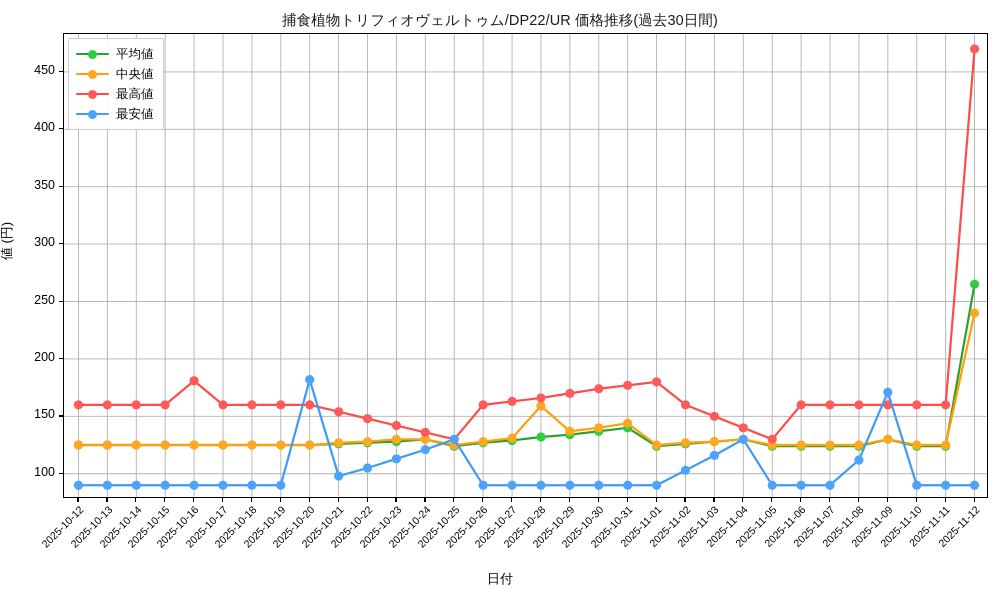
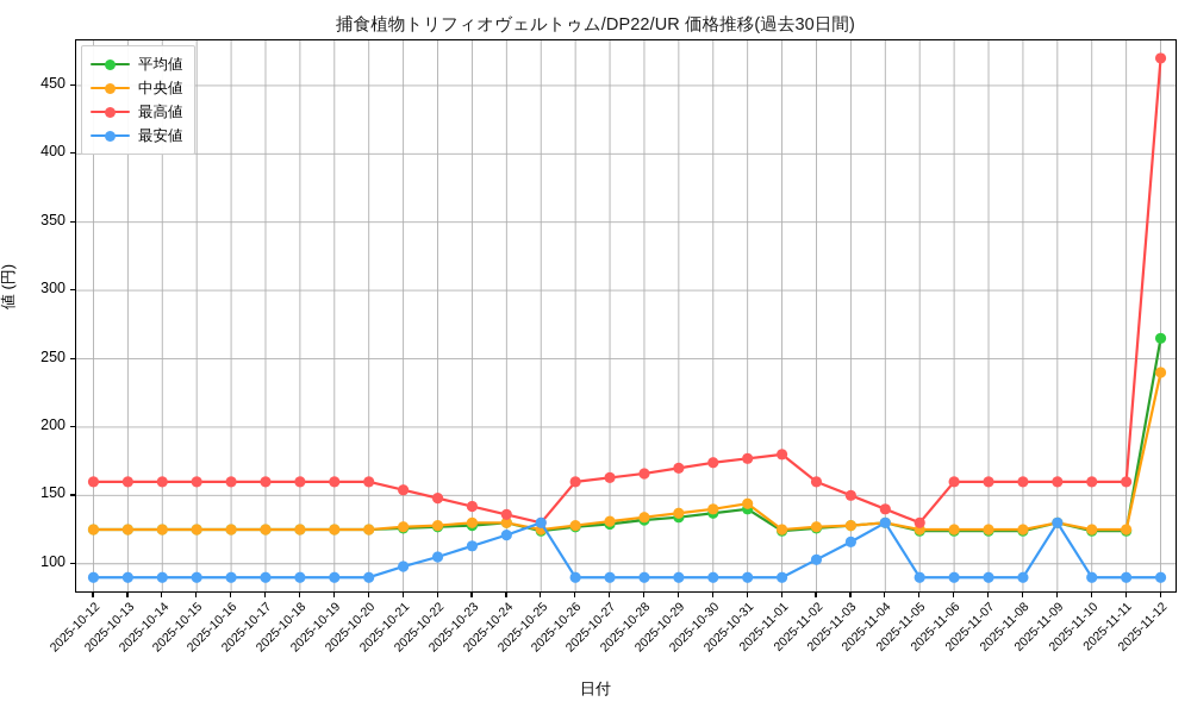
最高値/2025-10-16: 181 -> 160
最安値/2025-10-20: 182 -> 90
中央値/2025-10-28: 159 -> 134
最安値/2025-11-08: 112 -> 90
最安値/2025-11-09: 171 -> 130
